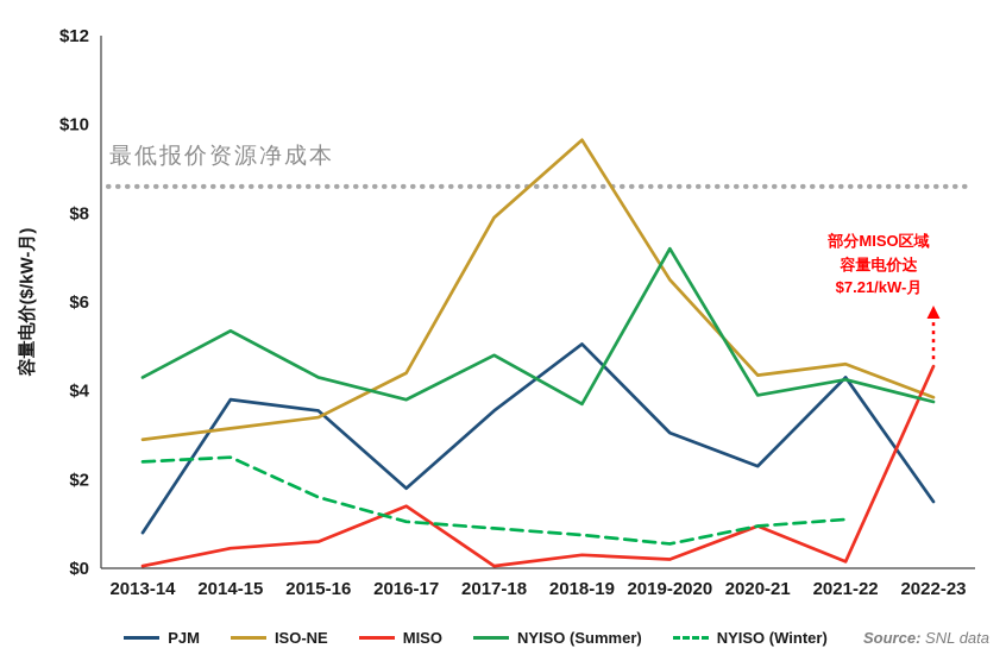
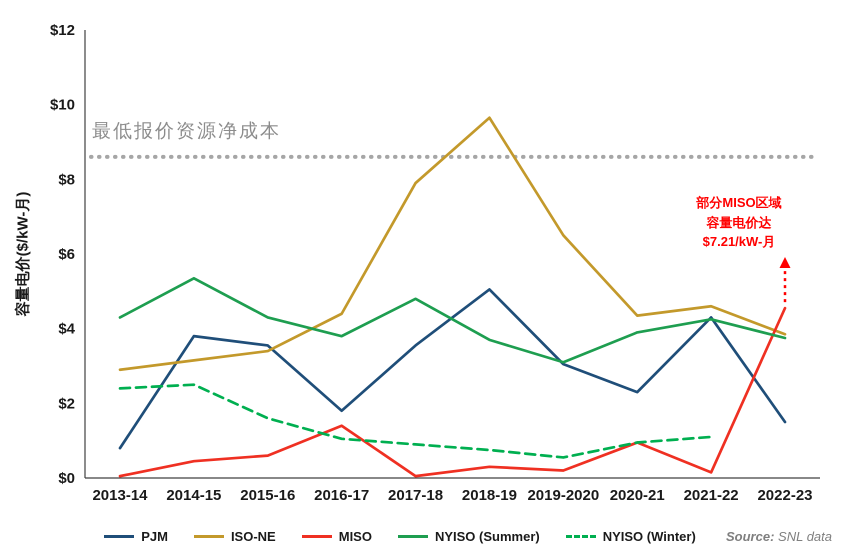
NYISO (Summer)/2019-2020: $7.2 -> $3.1
